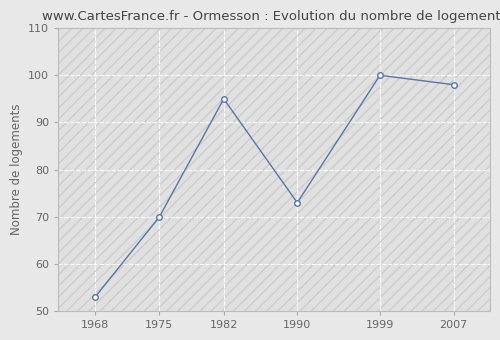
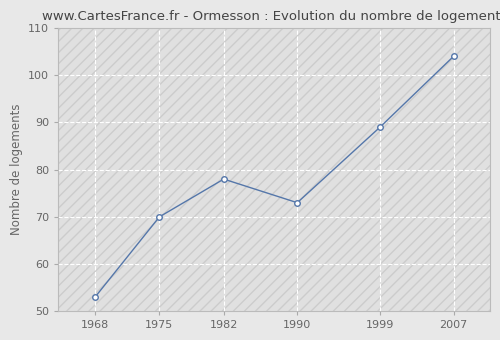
1982: 95 -> 78
1999: 100 -> 89
2007: 98 -> 104
